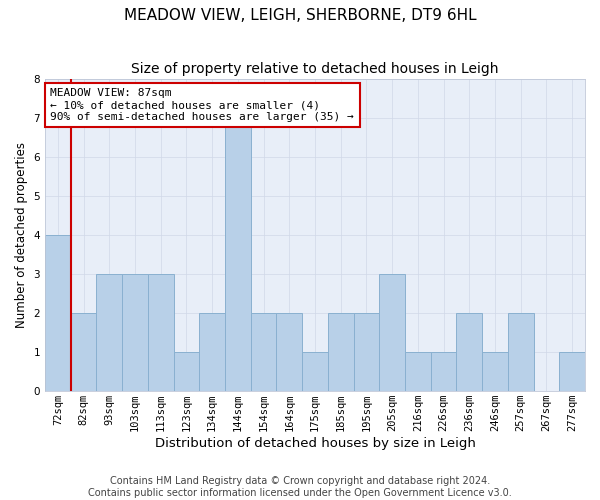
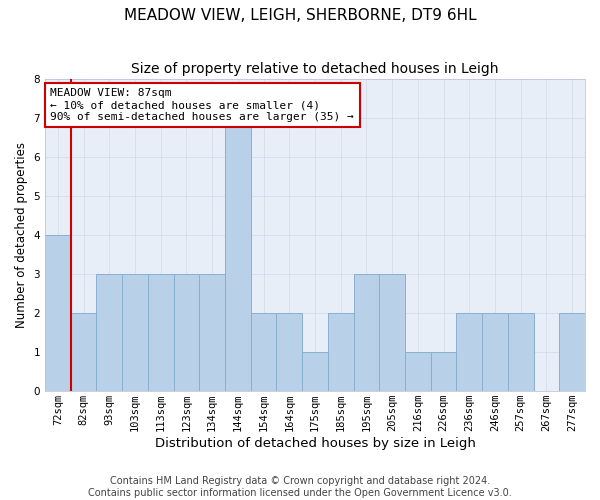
123sqm: 1 -> 3
134sqm: 2 -> 3
195sqm: 2 -> 3
246sqm: 1 -> 2
277sqm: 1 -> 2
